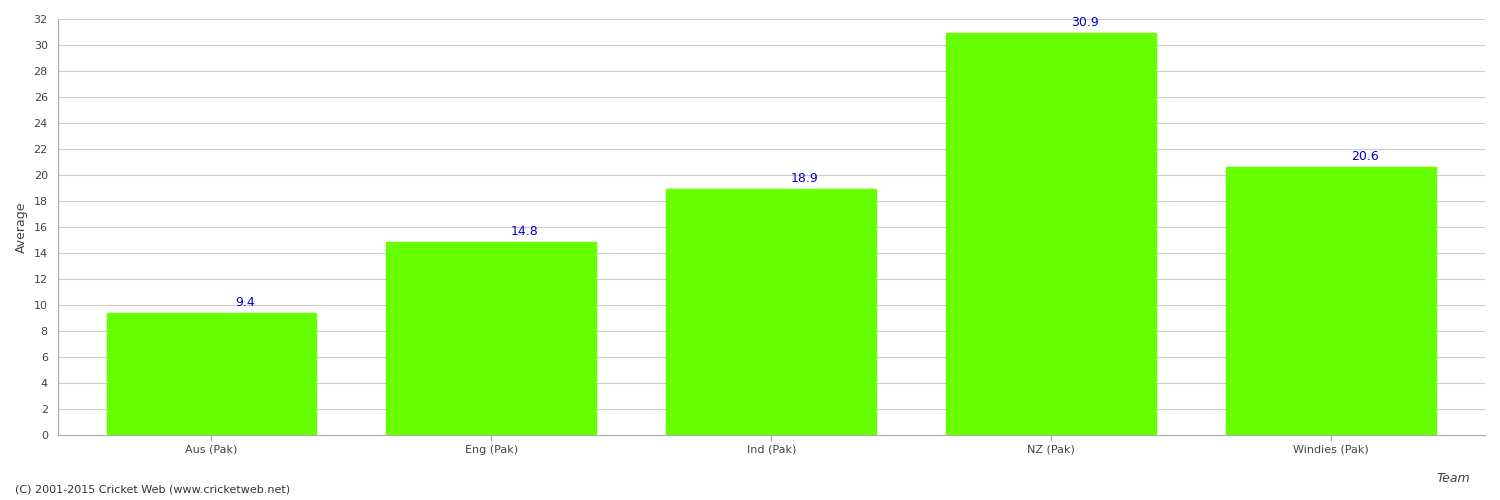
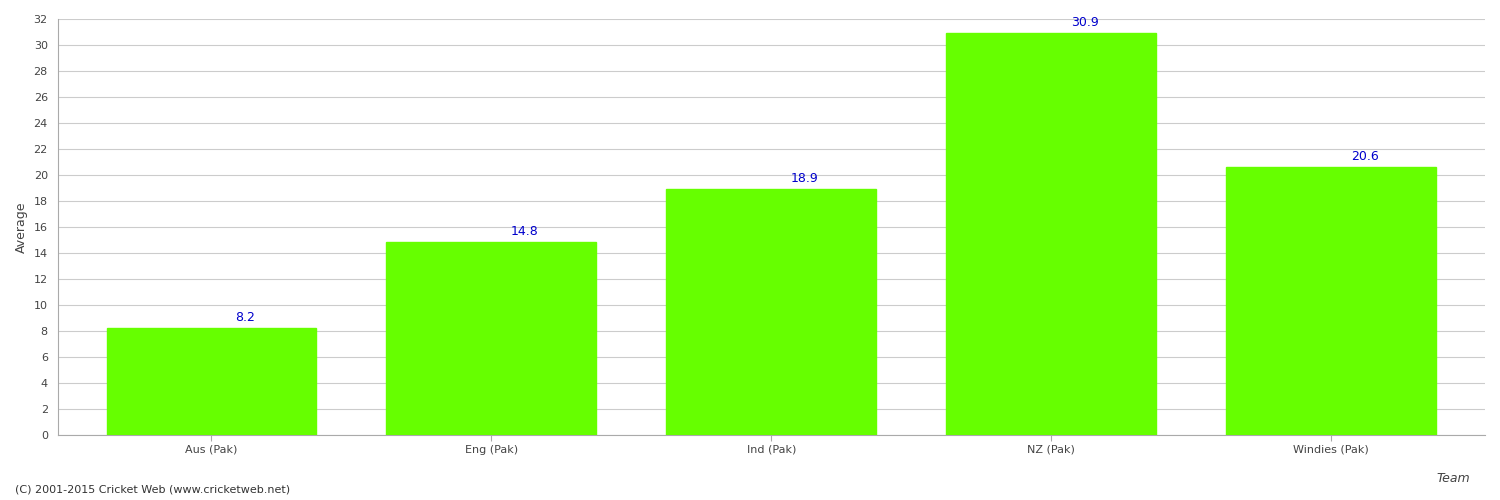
Aus (Pak): 9.4 -> 8.2
